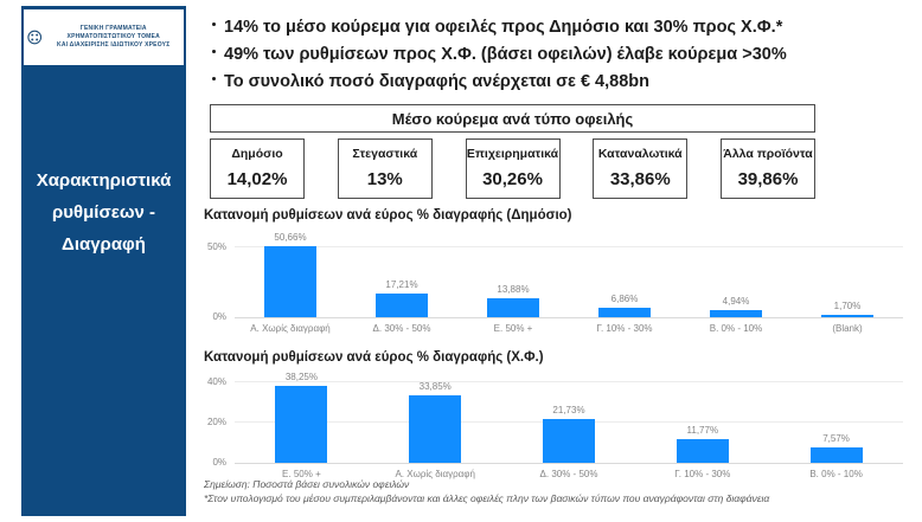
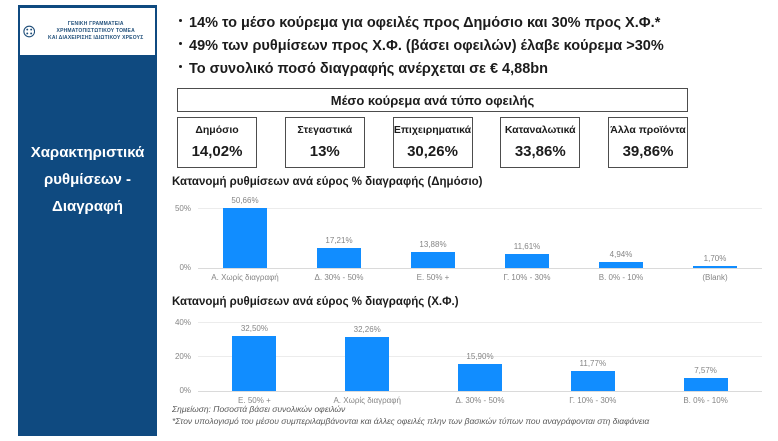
Κατανομή ρυθμίσεων ανά εύρος % διαγραφής (Δημόσιο)/Γ. 10% - 30%: 6,86% -> 11,61%
Κατανομή ρυθμίσεων ανά εύρος % διαγραφής (Χ.Φ.)/Ε. 50% +: 38,25% -> 32,50%
Κατανομή ρυθμίσεων ανά εύρος % διαγραφής (Χ.Φ.)/Α. Χωρίς διαγραφή: 33,85% -> 32,26%
Κατανομή ρυθμίσεων ανά εύρος % διαγραφής (Χ.Φ.)/Δ. 30% - 50%: 21,73% -> 15,90%
